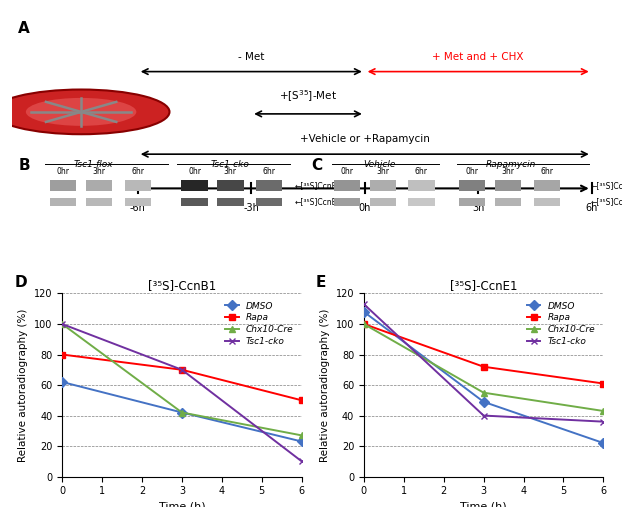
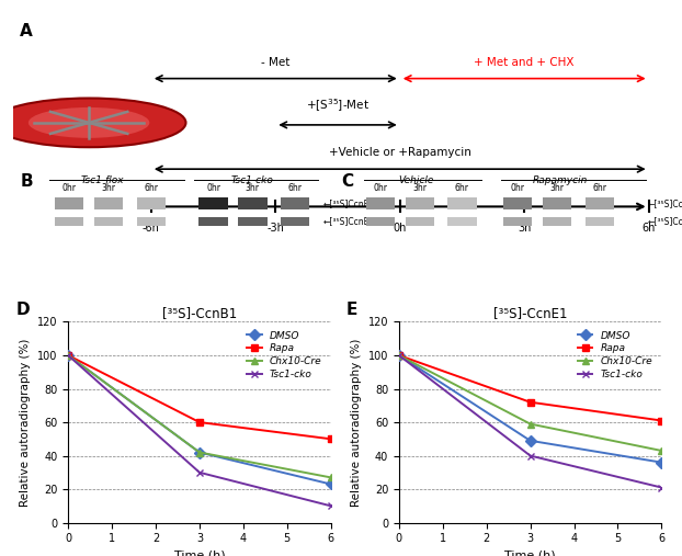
[³⁵S]-CcnB1/DMSO/0: 62 -> 100
[³⁵S]-CcnB1/Rapa/0: 80 -> 100
[³⁵S]-CcnB1/Rapa/3: 70 -> 60
[³⁵S]-CcnB1/Tsc1-cko/3: 70 -> 30
[³⁵S]-CcnE1/DMSO/0: 108 -> 100
[³⁵S]-CcnE1/Tsc1-cko/0: 113 -> 100
[³⁵S]-CcnE1/Chx10-Cre/3: 55 -> 59
[³⁵S]-CcnE1/DMSO/6: 22 -> 36
[³⁵S]-CcnE1/Tsc1-cko/6: 36 -> 21
